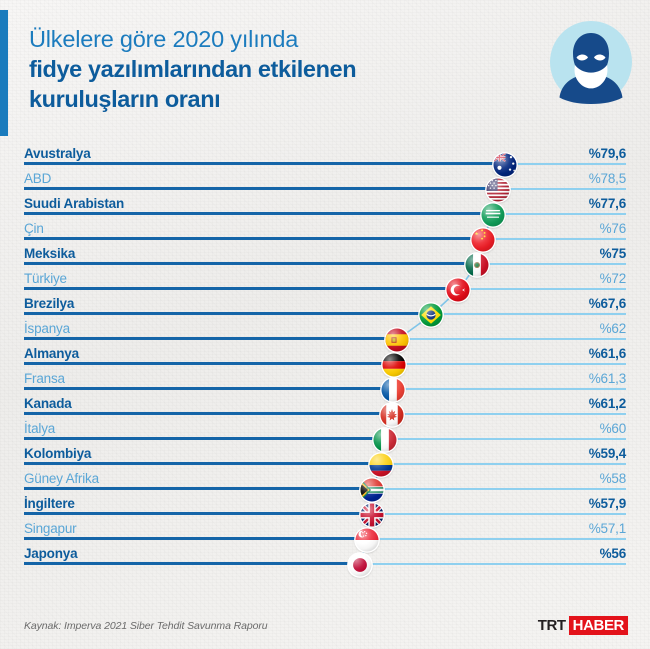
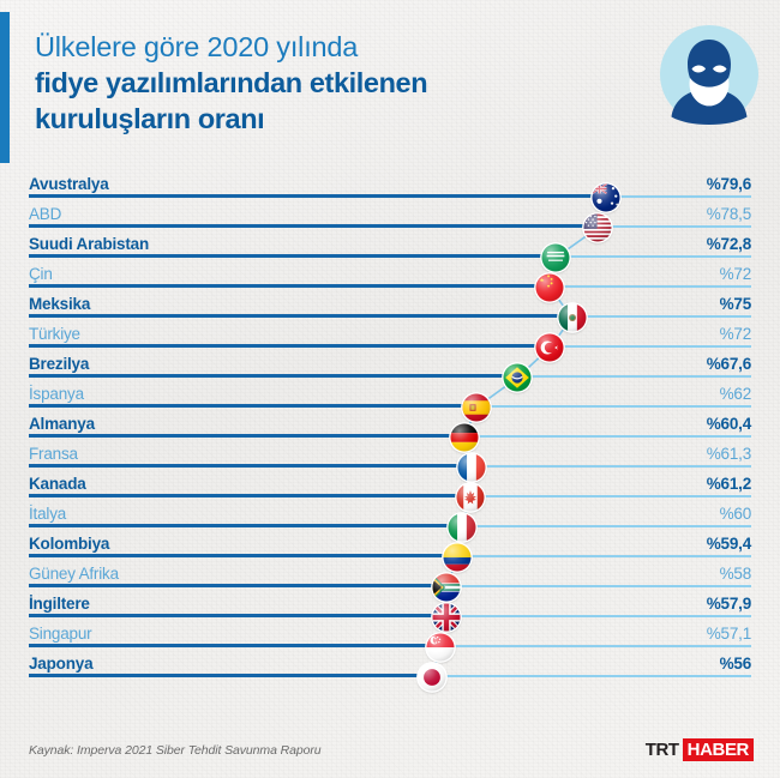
Suudi Arabistan: 77,6 -> 72,8
Çin: 76 -> 72
Almanya: 61,6 -> 60,4
